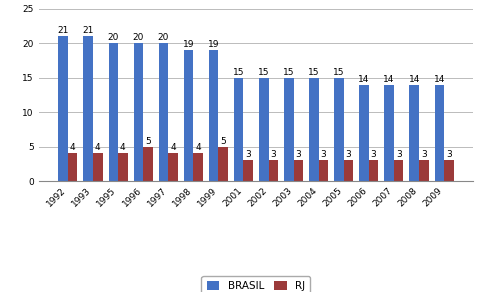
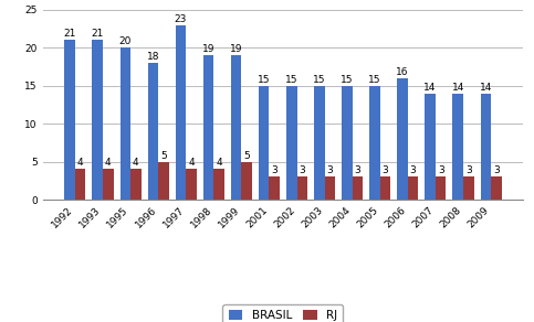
BRASIL/1996: 20 -> 18
BRASIL/1997: 20 -> 23
BRASIL/2006: 14 -> 16
